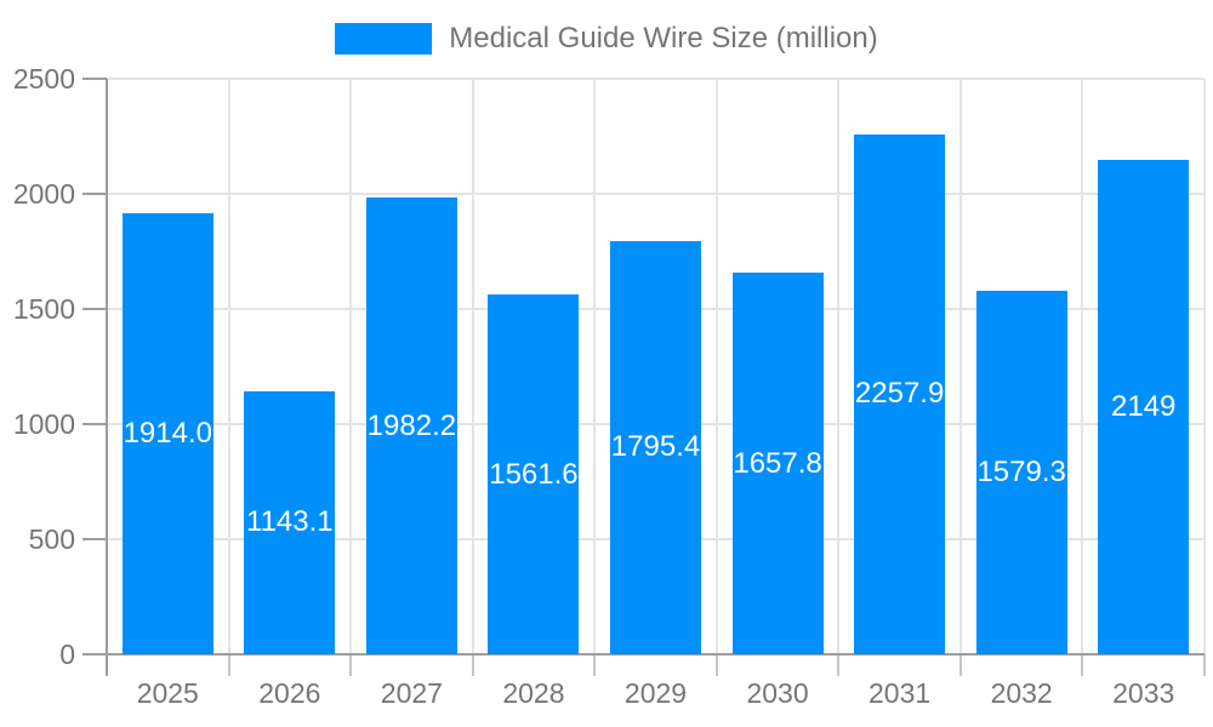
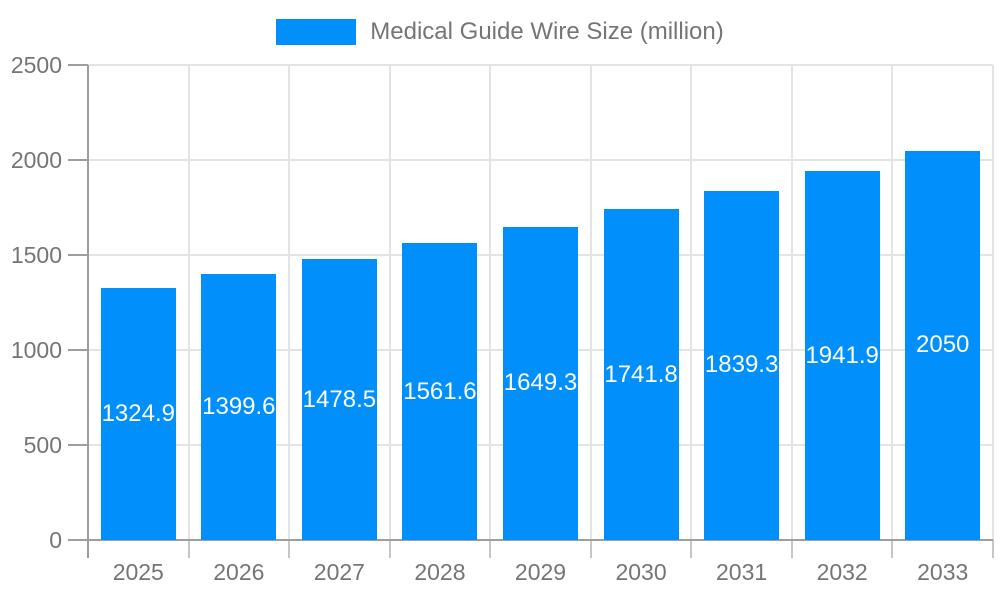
2025: 1914.0 -> 1324.9
2026: 1143.1 -> 1399.6
2027: 1982.2 -> 1478.5
2029: 1795.4 -> 1649.3
2030: 1657.8 -> 1741.8
2031: 2257.9 -> 1839.3
2032: 1579.3 -> 1941.9
2033: 2149 -> 2050
